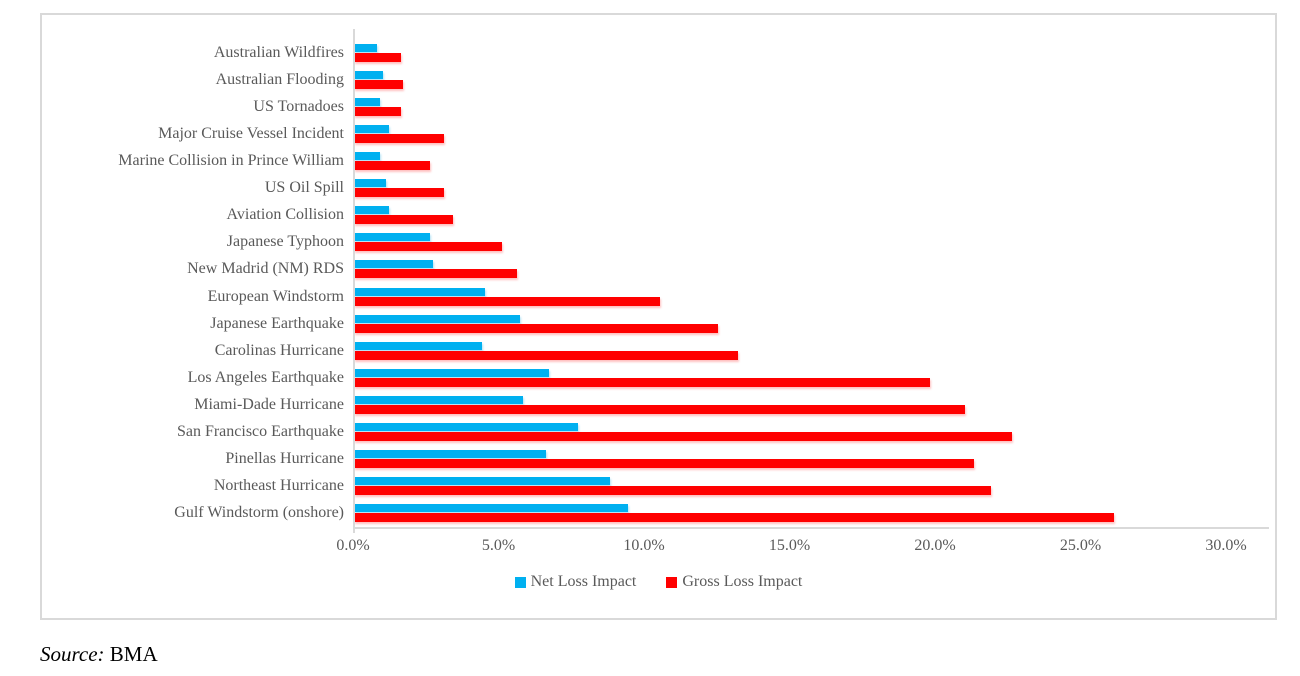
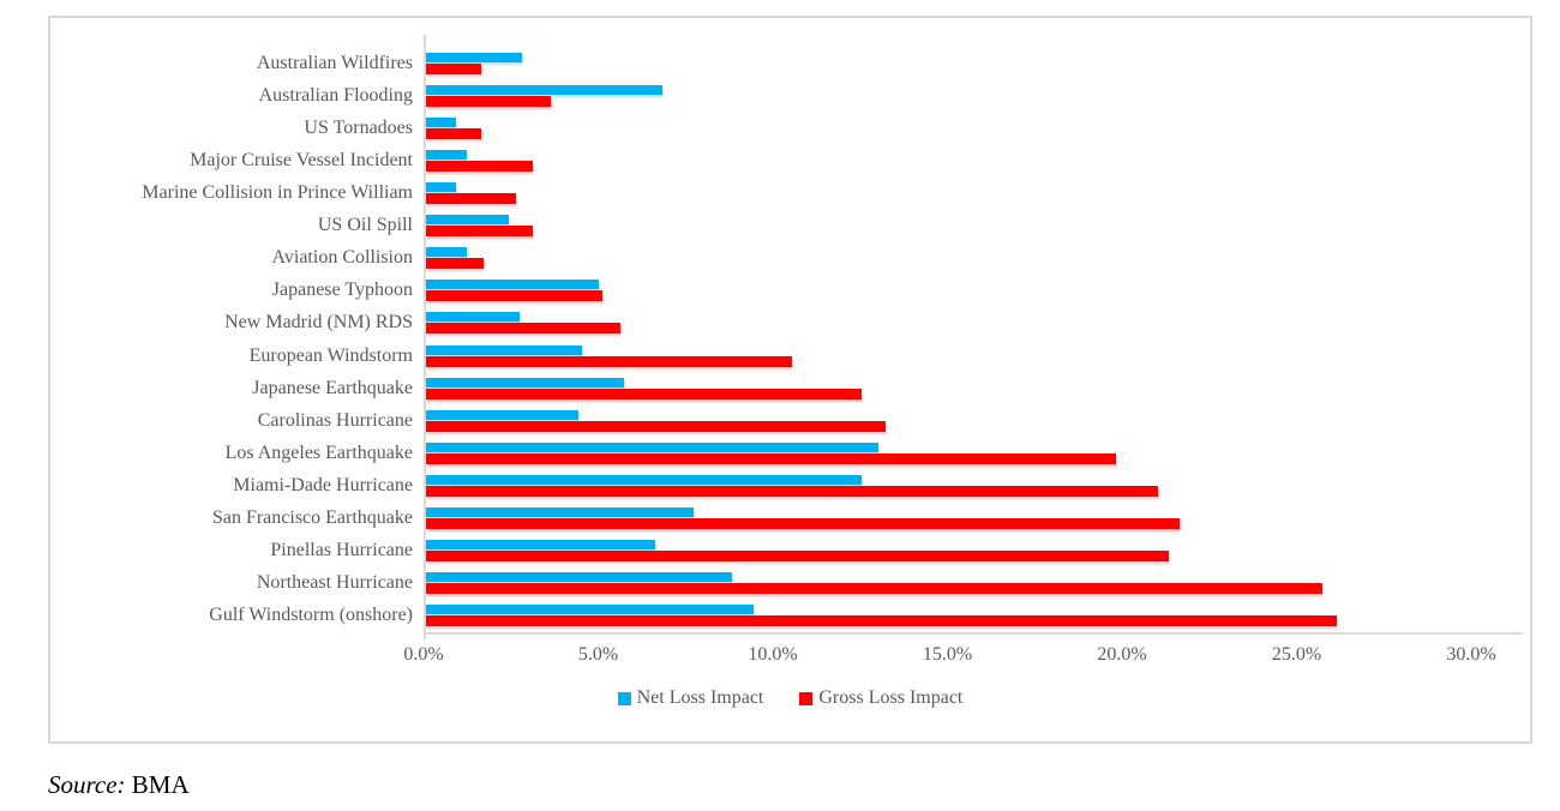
Net Loss Impact/Australian Wildfires: 0.8% -> 2.8%
Net Loss Impact/Australian Flooding: 1.0% -> 6.8%
Gross Loss Impact/Australian Flooding: 1.7% -> 3.6%
Net Loss Impact/US Oil Spill: 1.1% -> 2.4%
Gross Loss Impact/Aviation Collision: 3.4% -> 1.7%
Net Loss Impact/Japanese Typhoon: 2.6% -> 5.0%
Net Loss Impact/Los Angeles Earthquake: 6.7% -> 13.0%
Net Loss Impact/Miami-Dade Hurricane: 5.8% -> 12.5%
Gross Loss Impact/San Francisco Earthquake: 22.6% -> 21.6%
Gross Loss Impact/Northeast Hurricane: 21.9% -> 25.7%
